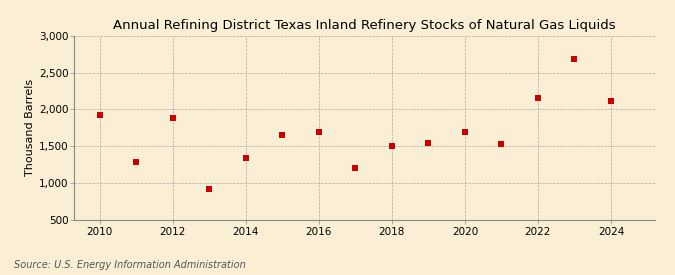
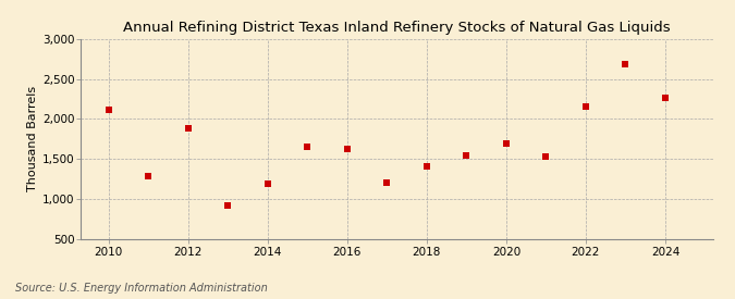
2010: 1,920 -> 2,110
2014: 1,340 -> 1,190
2016: 1,700 -> 1,620
2018: 1,500 -> 1,410
2024: 2,120 -> 2,270
